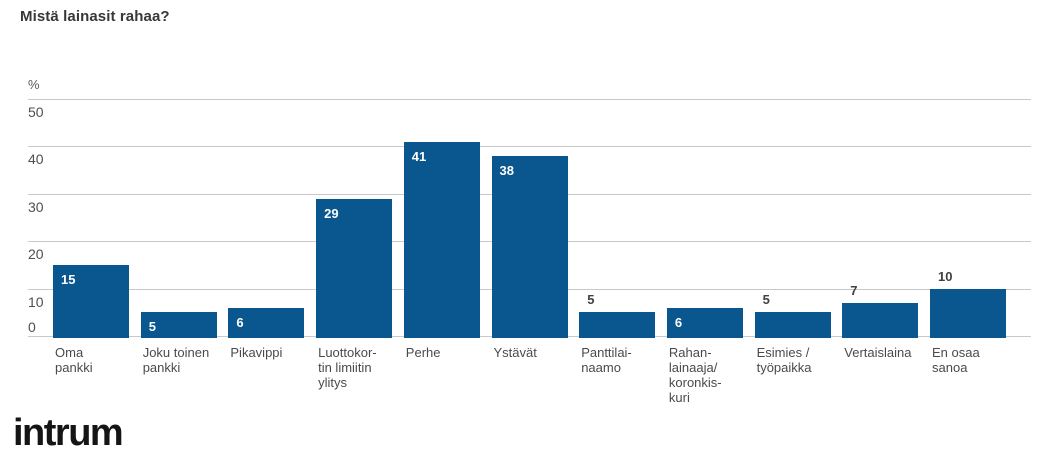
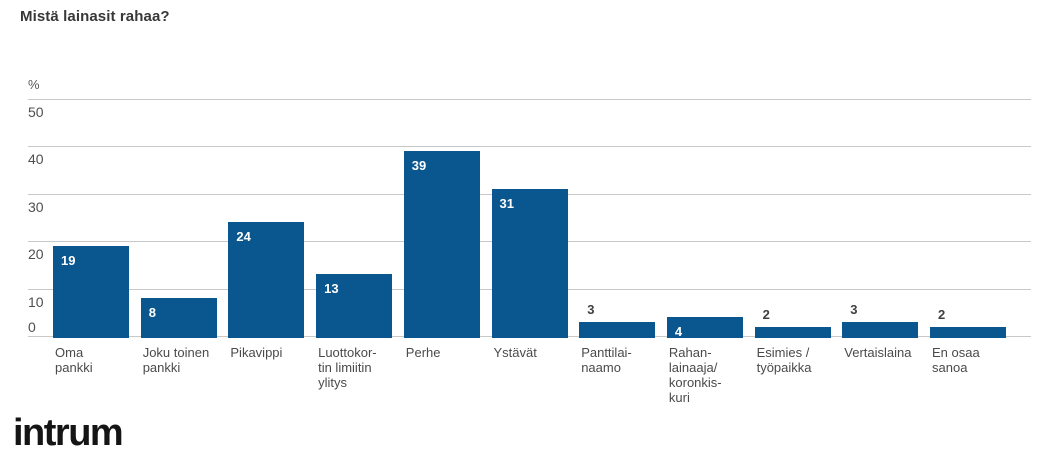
Oma pankki: 15 -> 19
Joku toinen pankki: 5 -> 8
Pikavippi: 6 -> 24
Luottokor- tin limiitin ylitys: 29 -> 13
Perhe: 41 -> 39
Ystävät: 38 -> 31
Panttilai- naamo: 5 -> 3
Rahan- lainaaja/ koronkis- kuri: 6 -> 4
Esimies / työpaikka: 5 -> 2
Vertaislaina: 7 -> 3
En osaa sanoa: 10 -> 2
